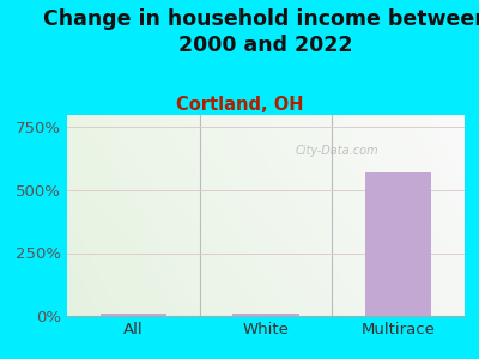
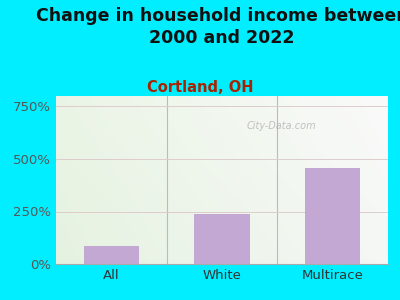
All: 8% -> 85%
White: 8% -> 240%
Multirace: 570% -> 455%
